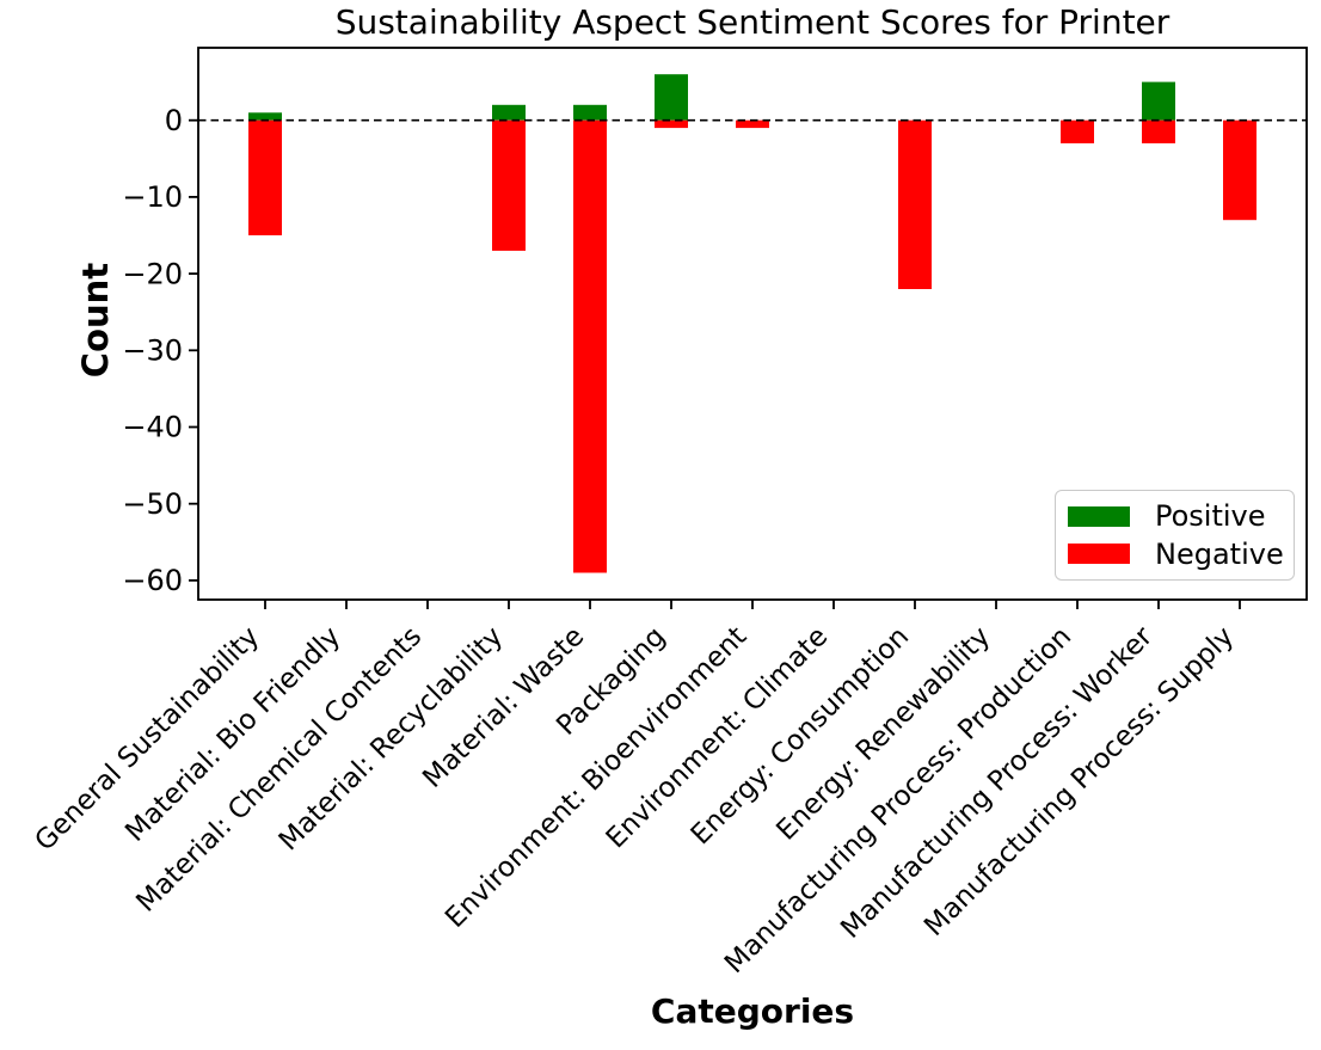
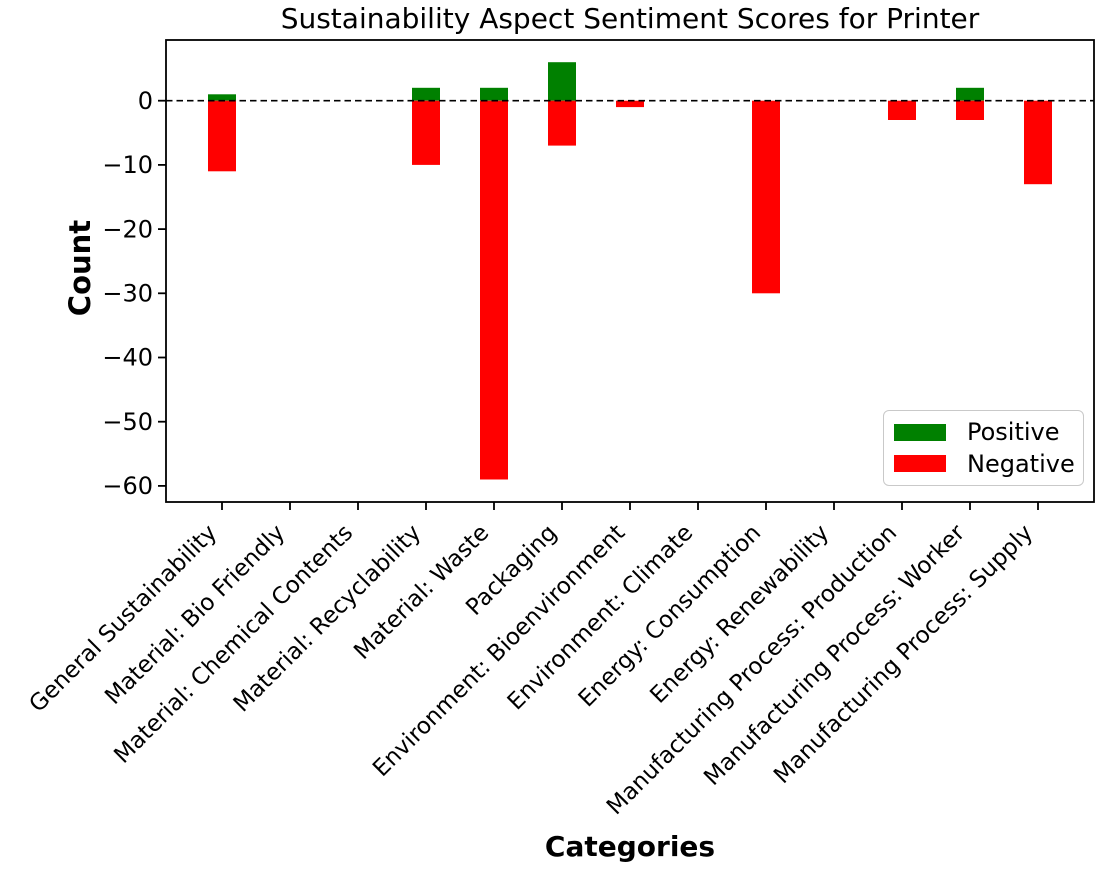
Negative/General Sustainability: -15 -> -11
Negative/Material: Recyclability: -17 -> -10
Negative/Packaging: -1 -> -7
Negative/Energy: Consumption: -22 -> -30
Positive/Manufacturing Process: Worker: 5 -> 2
